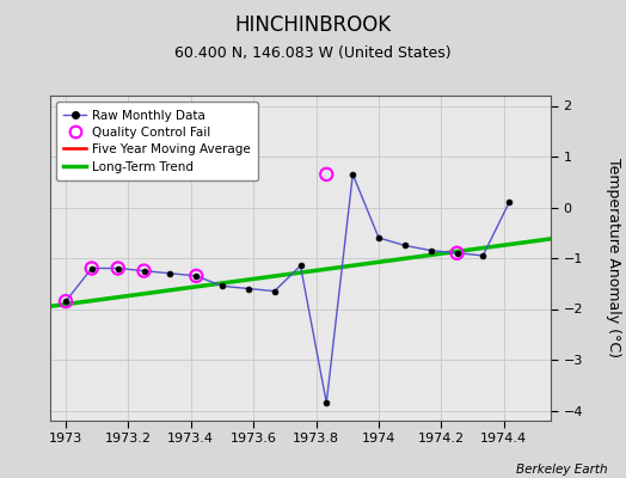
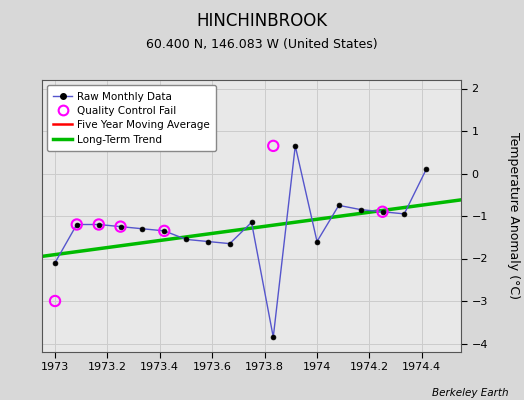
Raw Monthly Data/1973: -1.85 -> -2.10
Quality Control Fail/1973: -1.85 -> -3.00
Raw Monthly Data/1974: -0.60 -> -1.60
